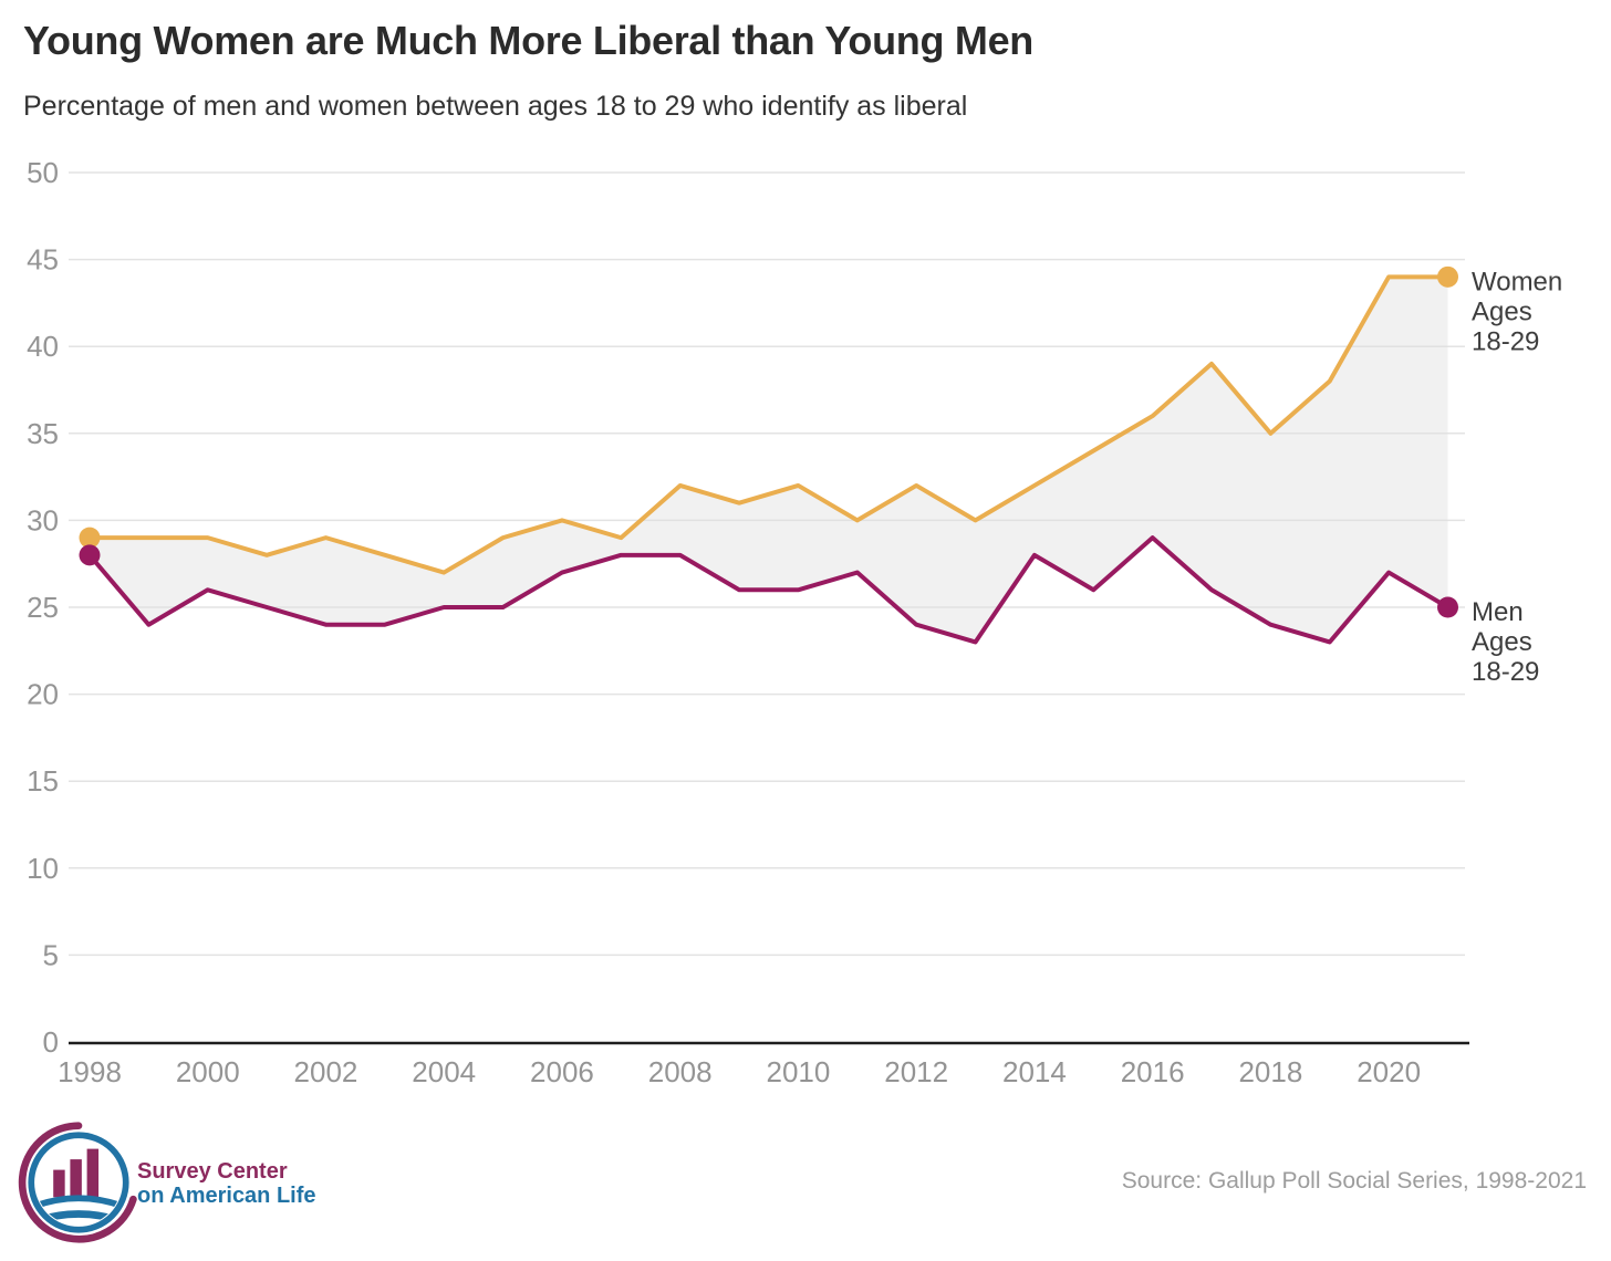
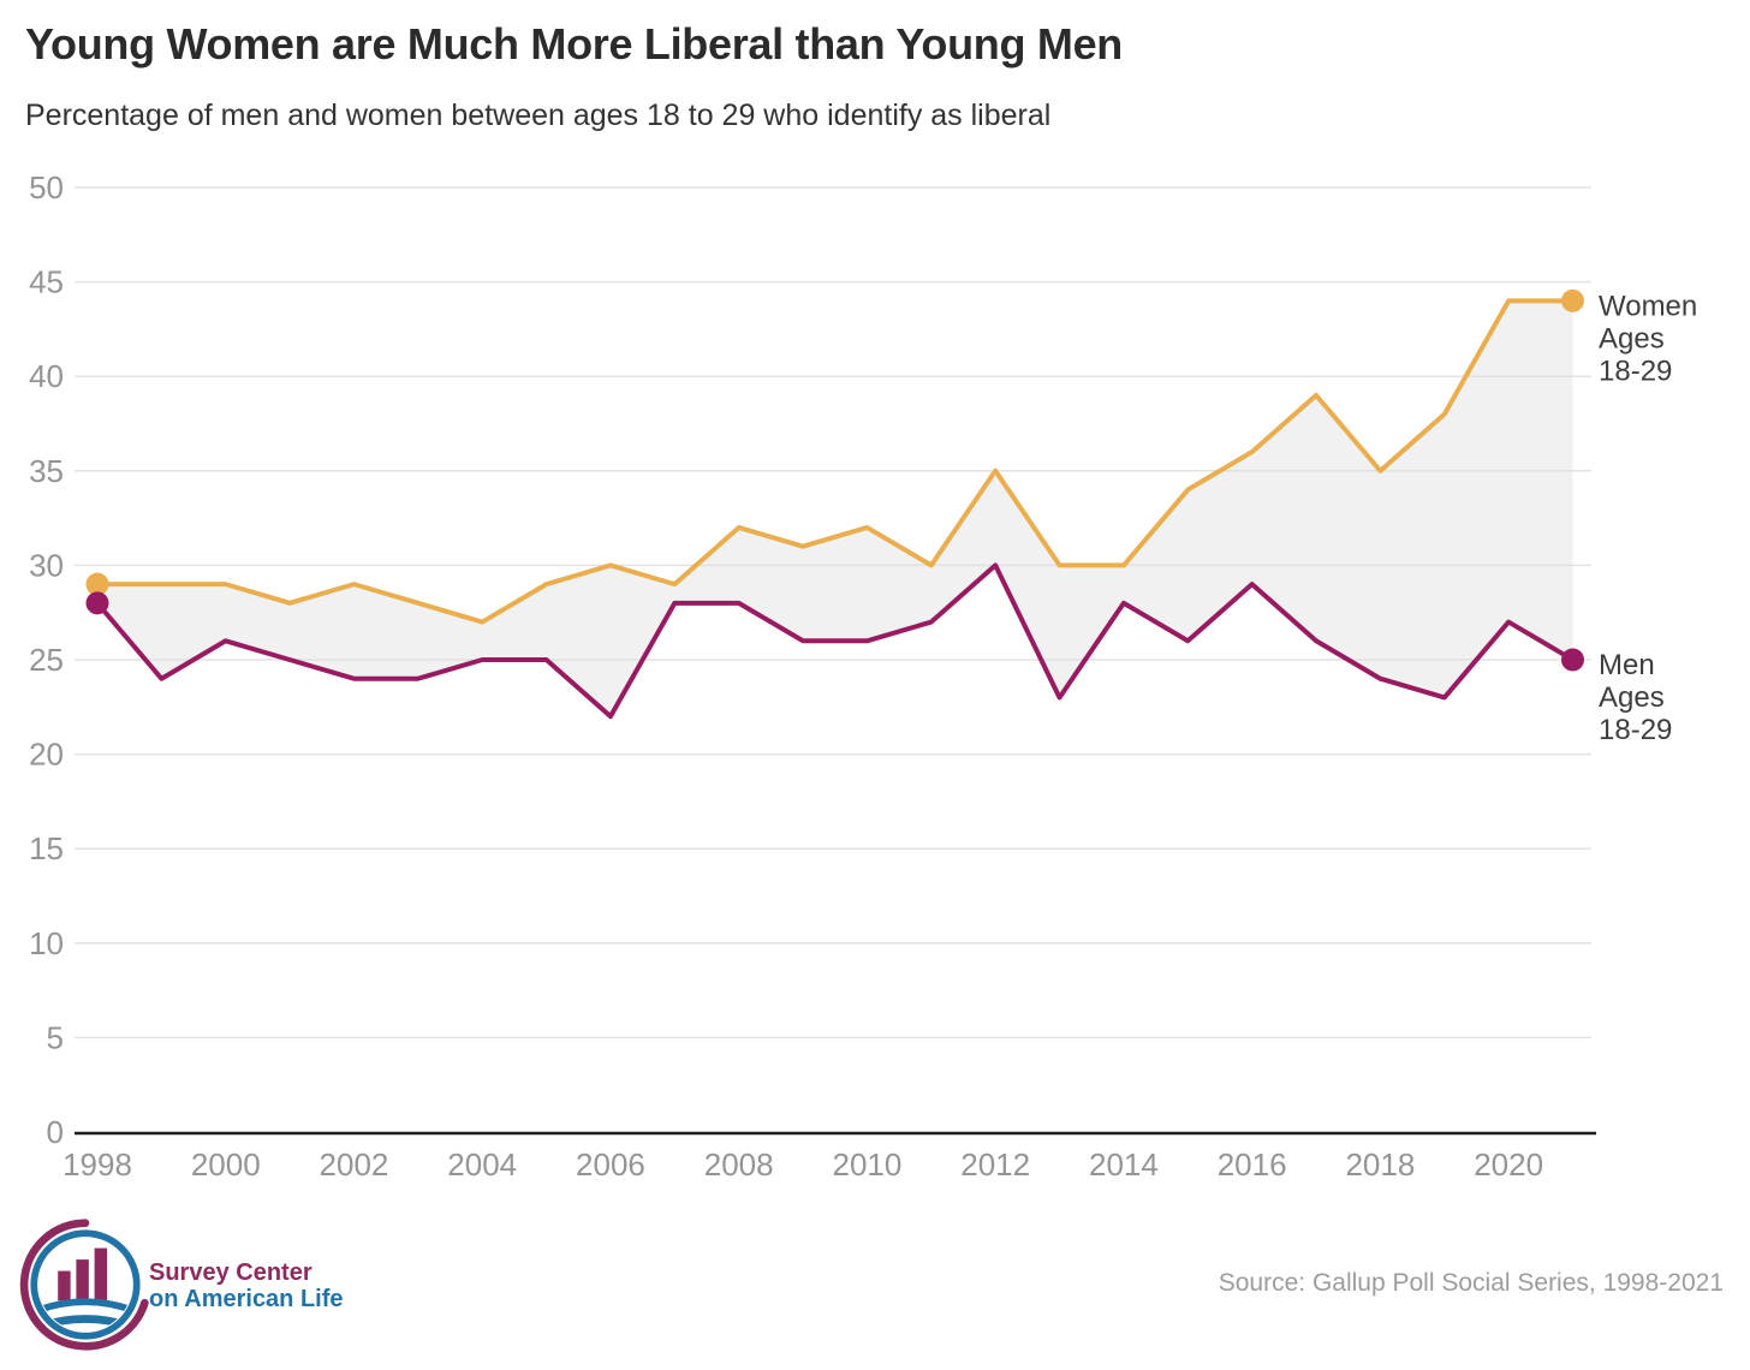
Men Ages 18-29/2006: 27 -> 22
Women Ages 18-29/2012: 32 -> 35
Men Ages 18-29/2012: 24 -> 30
Women Ages 18-29/2014: 32 -> 30
